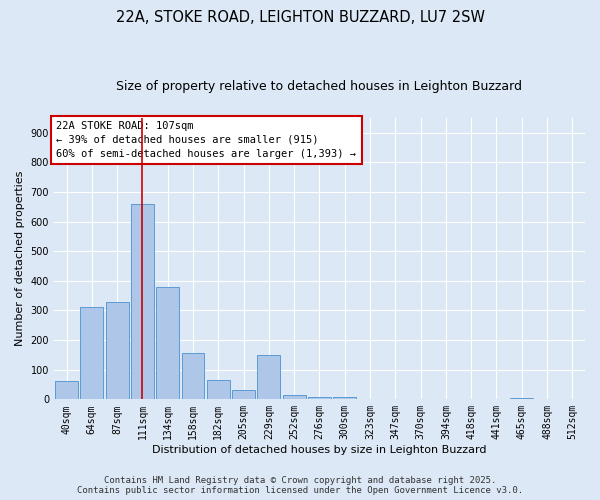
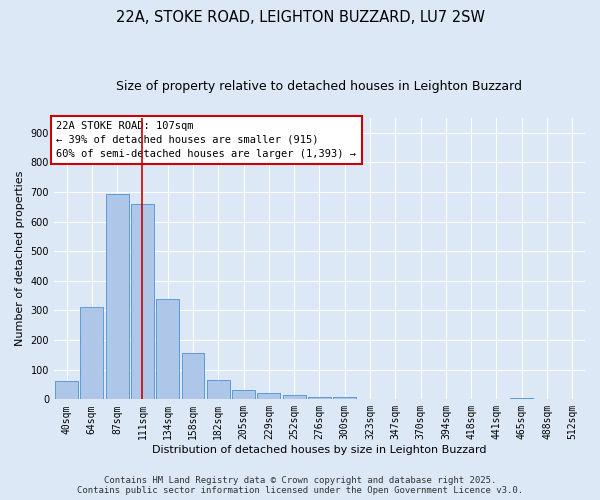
87sqm: 330 -> 693
134sqm: 380 -> 337
229sqm: 150 -> 20
